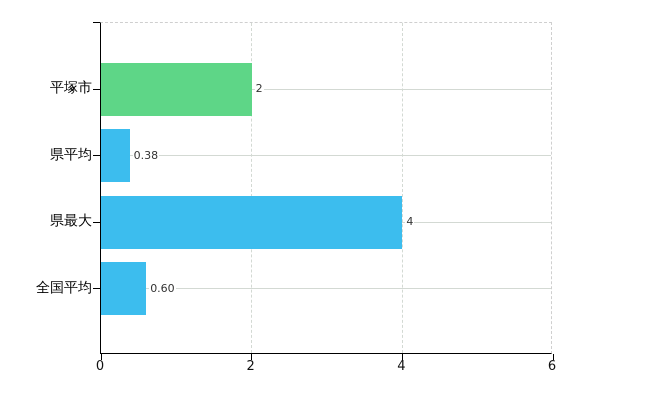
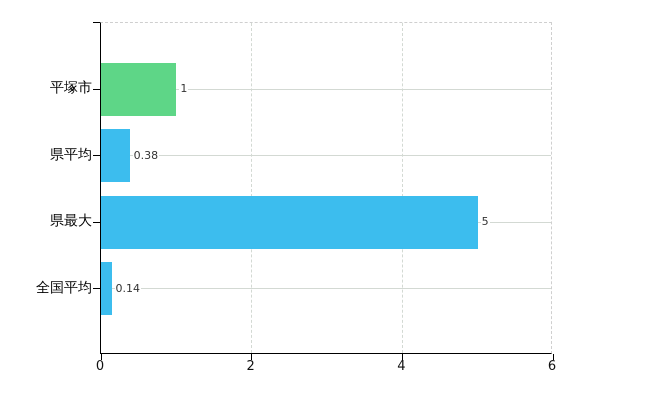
平塚市: 2 -> 1
県最大: 4 -> 5
全国平均: 0.60 -> 0.14
